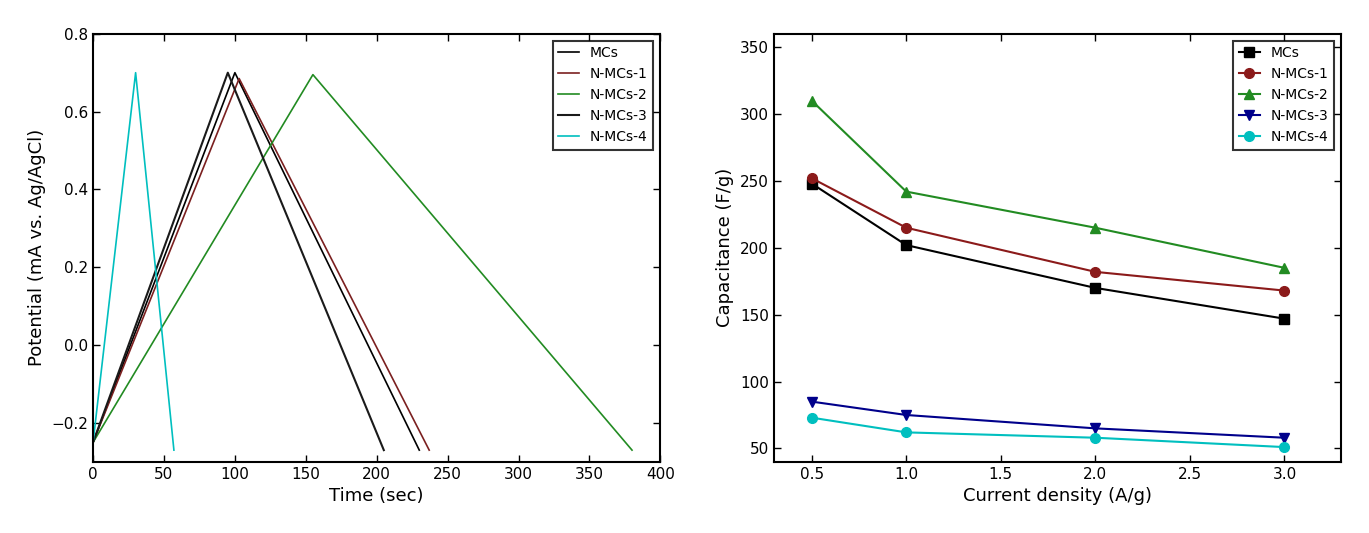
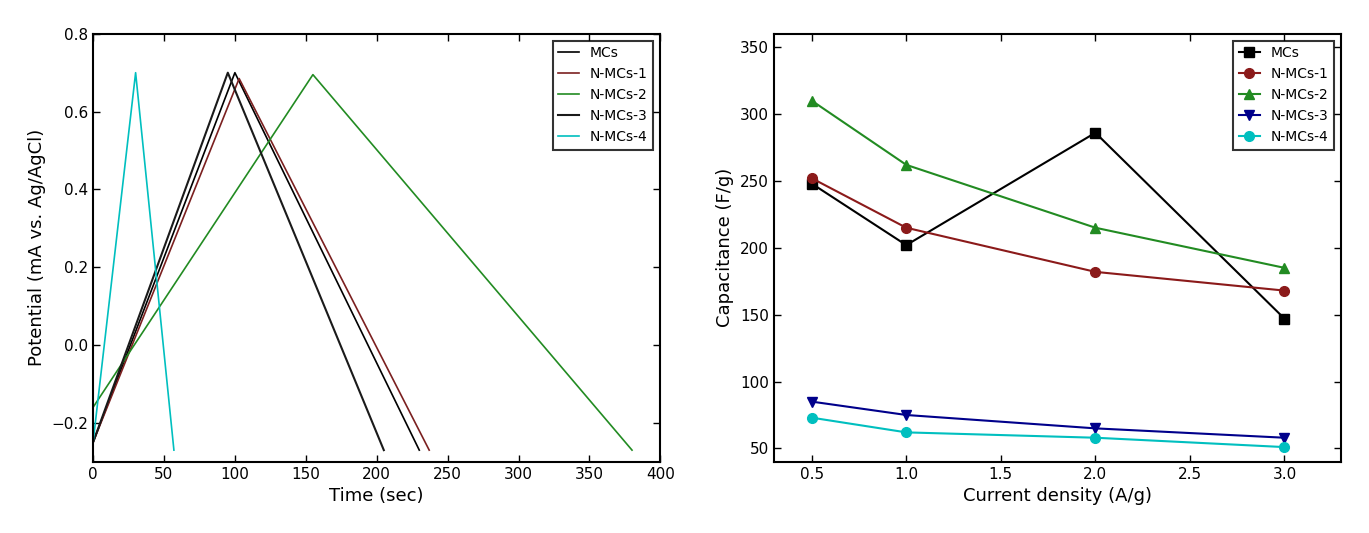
N-MCs-2/0: -0.250 -> -0.160
N-MCs-2/1.0: 242 -> 262
MCs/2.0: 170 -> 286
